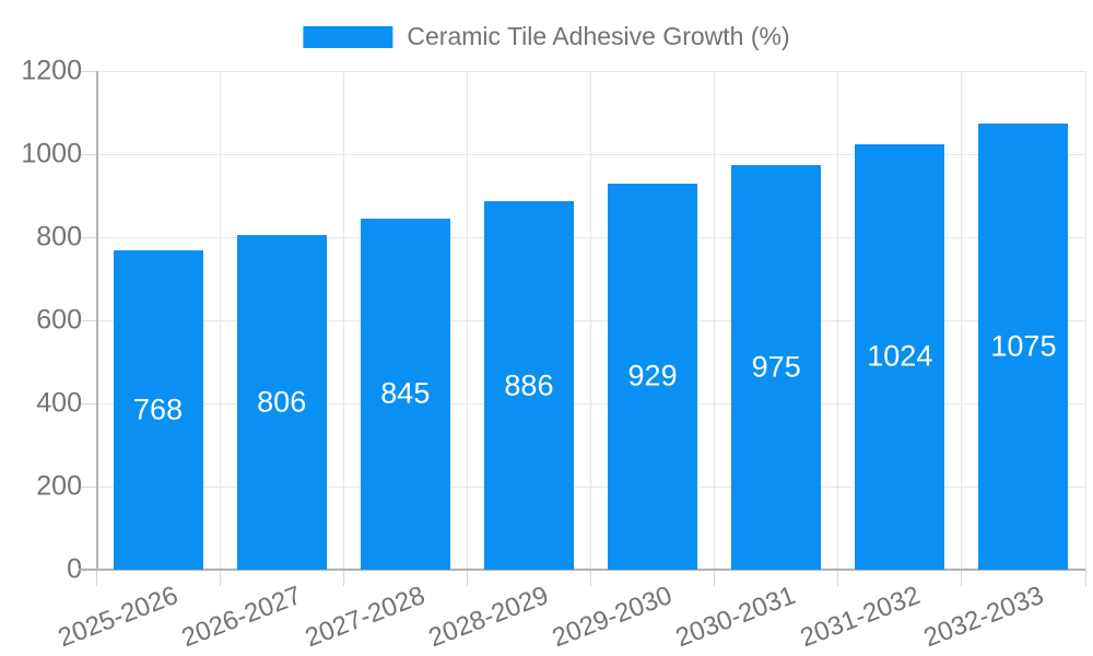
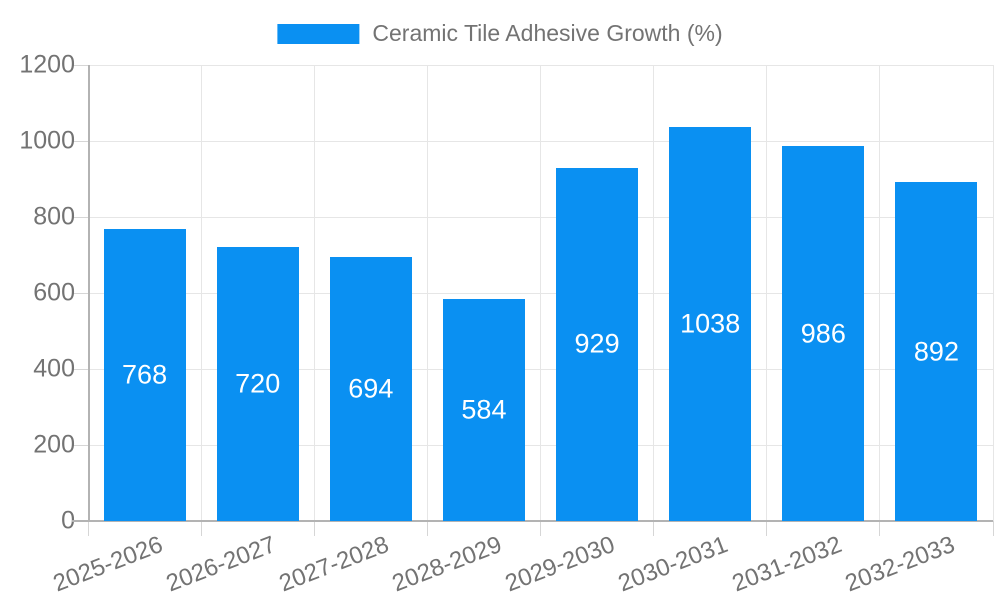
2026-2027: 806 -> 720
2027-2028: 845 -> 694
2028-2029: 886 -> 584
2030-2031: 975 -> 1038
2031-2032: 1024 -> 986
2032-2033: 1075 -> 892
